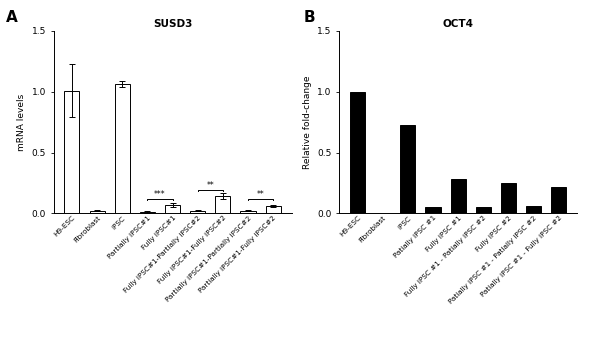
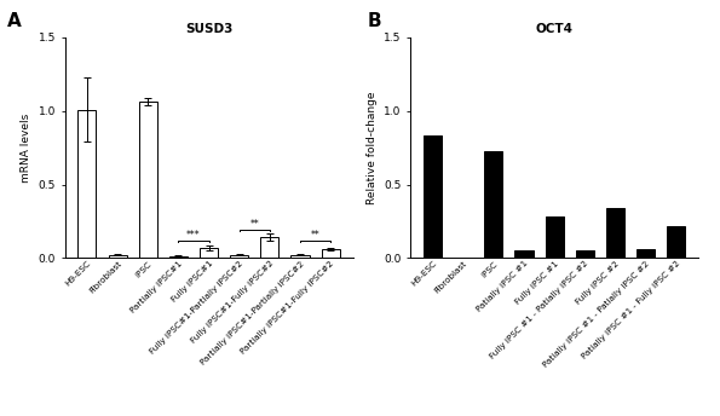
OCT4/H9-ESC: 1.00 -> 0.83
OCT4/Fully iPSC #2: 0.25 -> 0.34
